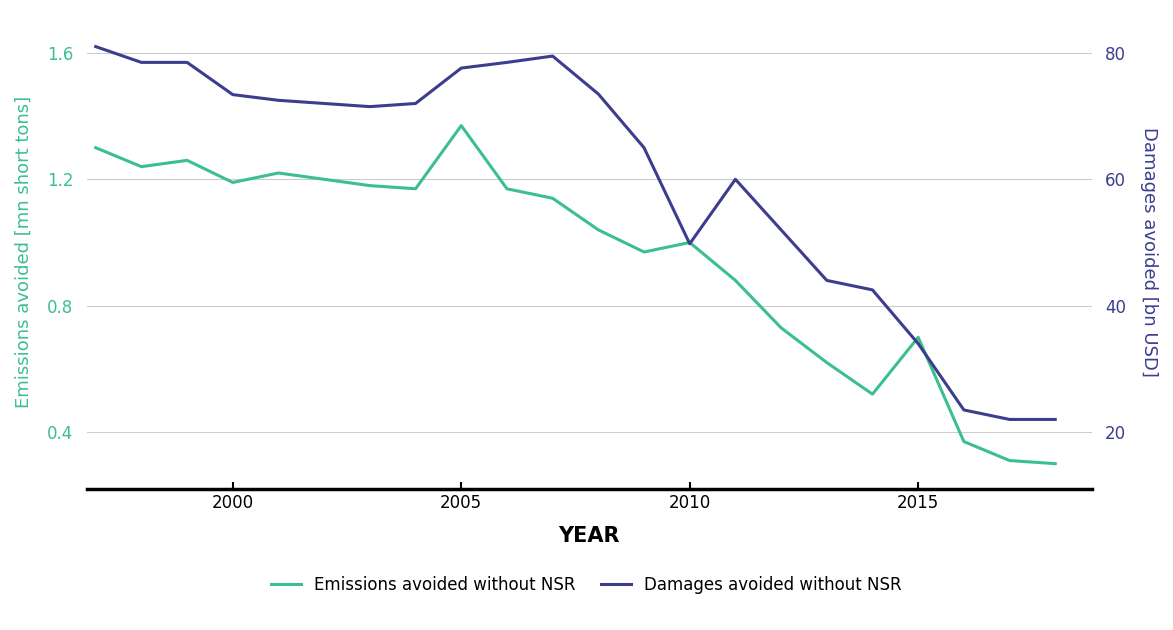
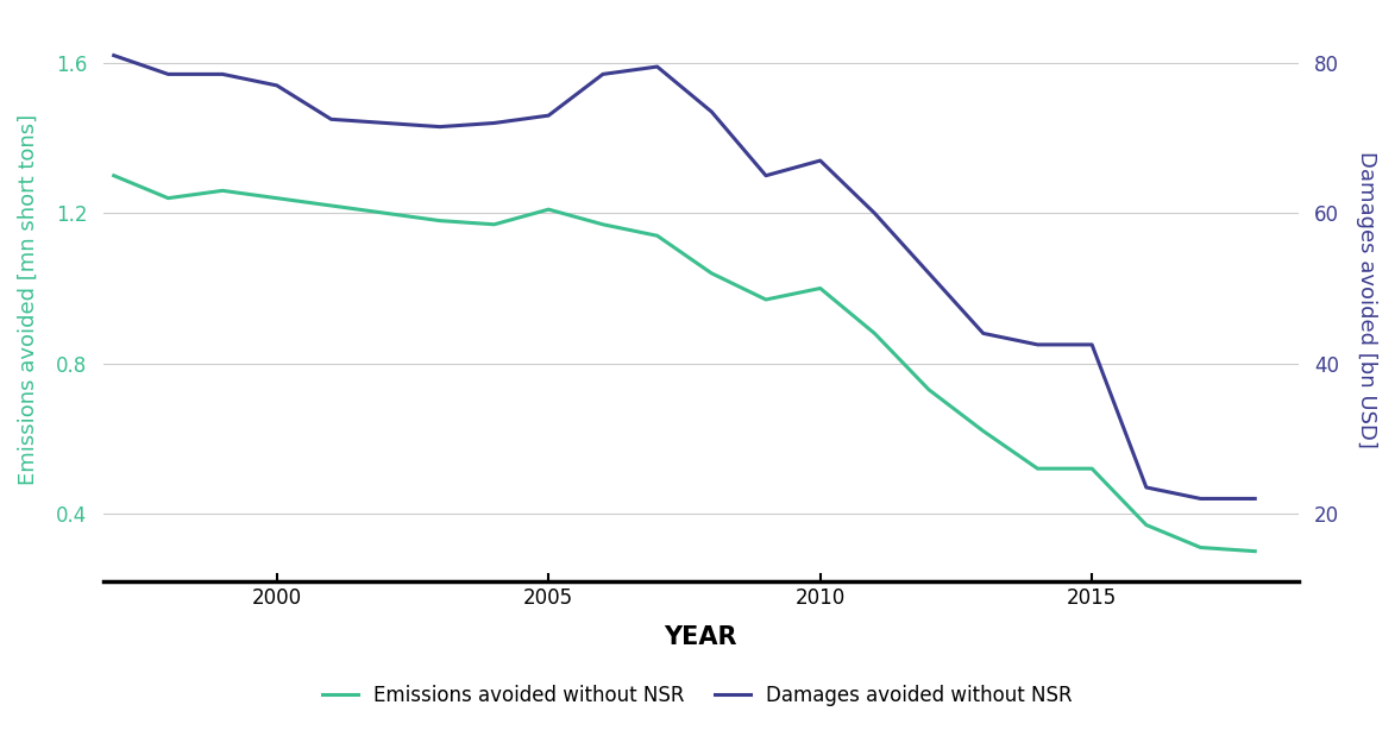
Emissions avoided without NSR/2000: 1.19 -> 1.24
Damages avoided without NSR/2000: 73.4 -> 77.0
Emissions avoided without NSR/2005: 1.37 -> 1.21
Damages avoided without NSR/2005: 77.6 -> 73.0
Damages avoided without NSR/2010: 49.8 -> 67.0
Emissions avoided without NSR/2015: 0.70 -> 0.52
Damages avoided without NSR/2015: 34.0 -> 42.5
